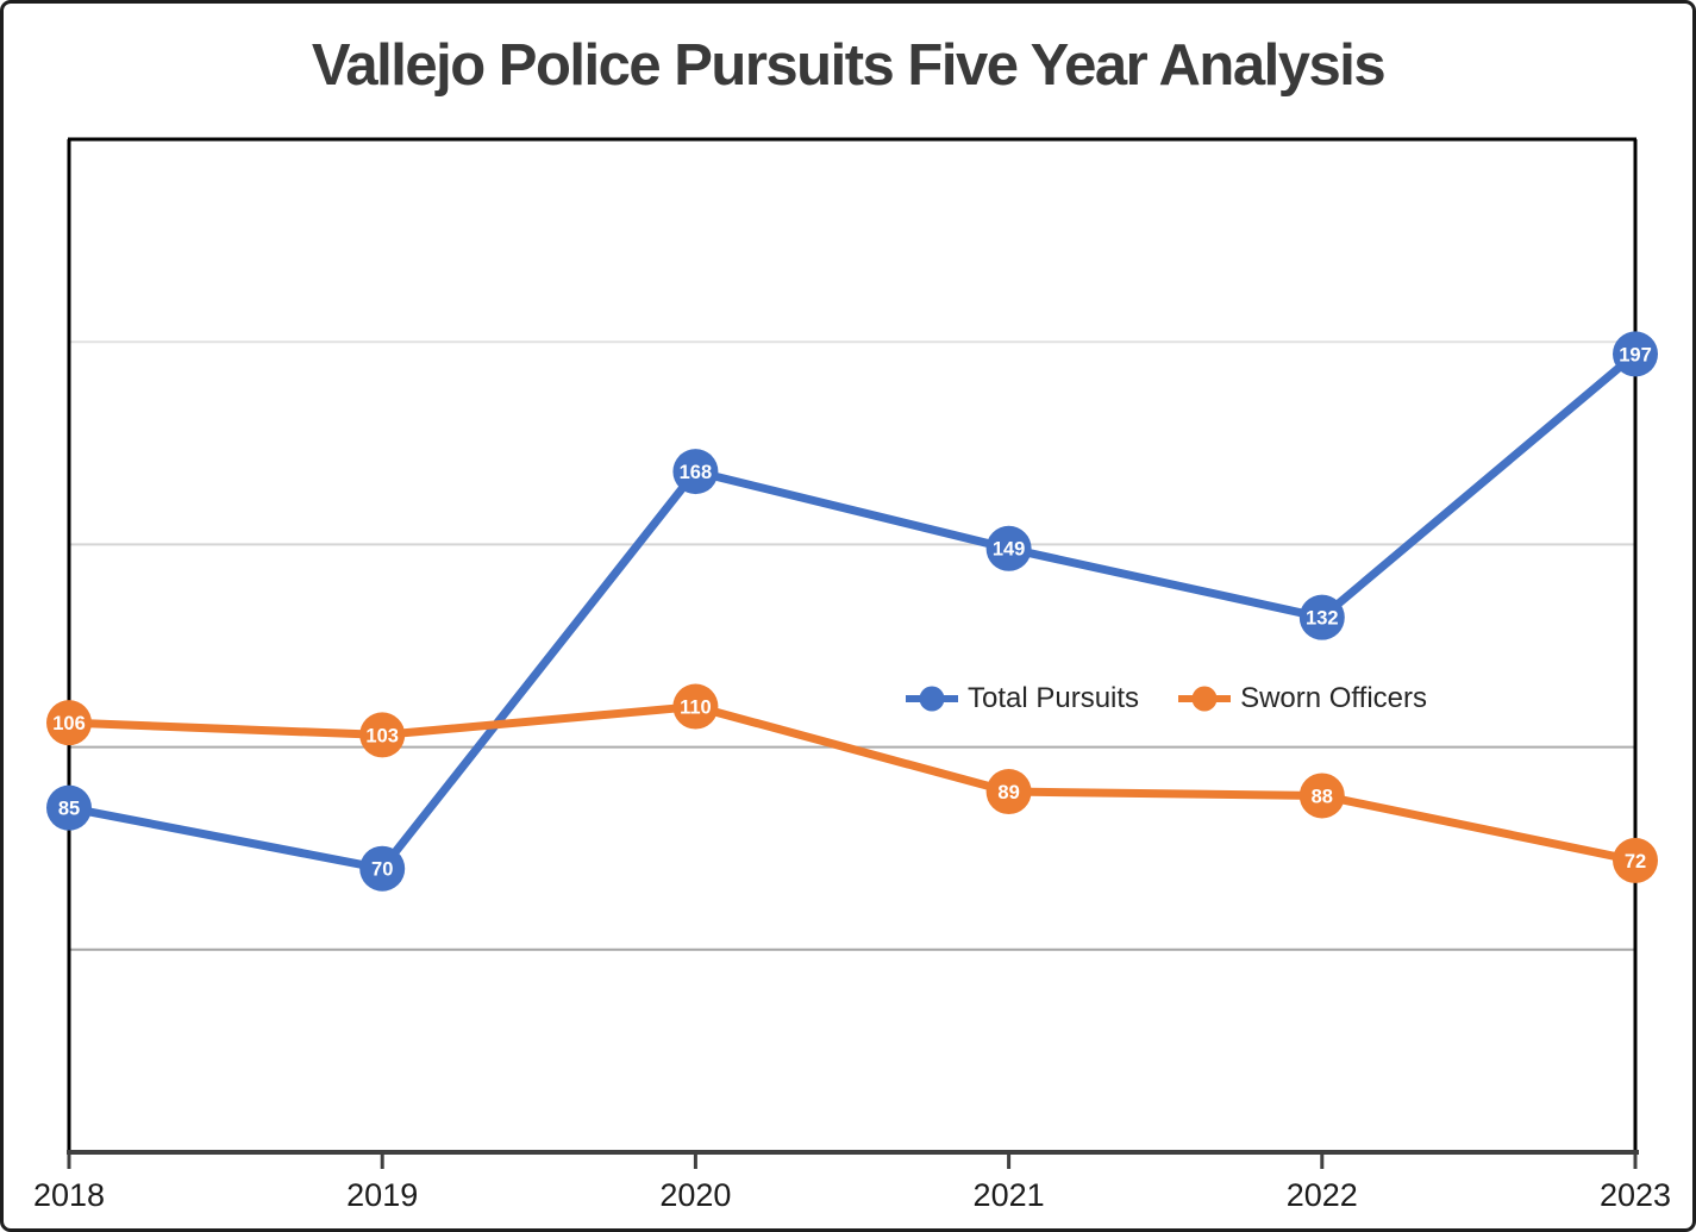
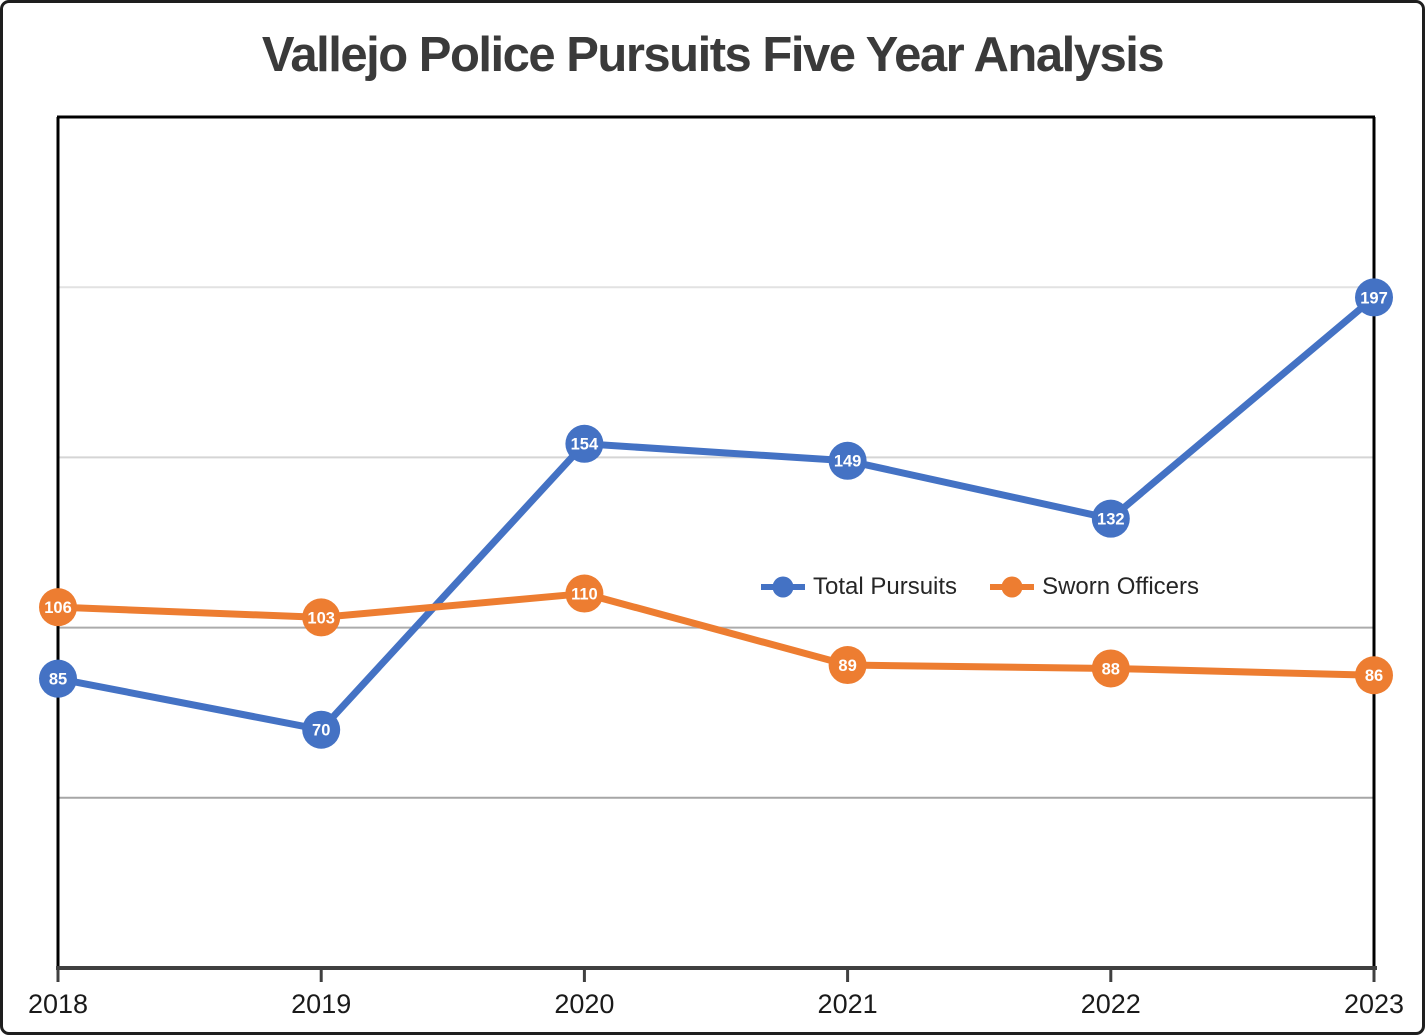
Total Pursuits/2020: 168 -> 154
Sworn Officers/2023: 72 -> 86
